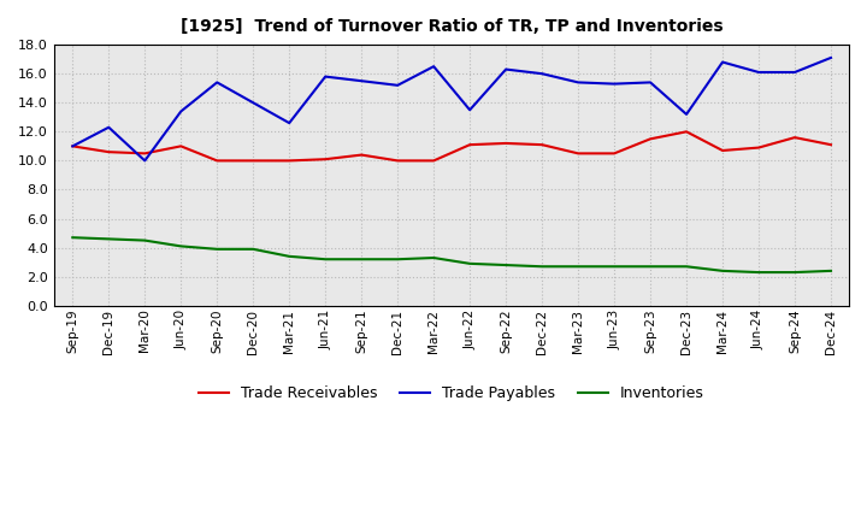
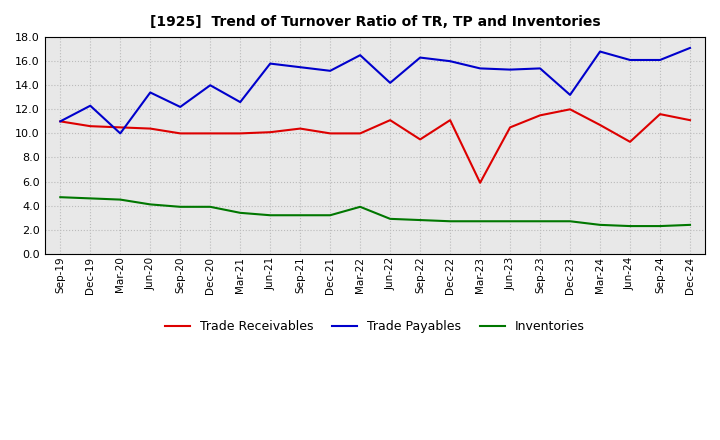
Trade Receivables/Jun-20: 11.0 -> 10.4
Trade Payables/Sep-20: 15.4 -> 12.2
Inventories/Mar-22: 3.3 -> 3.9
Trade Payables/Jun-22: 13.5 -> 14.2
Trade Receivables/Sep-22: 11.2 -> 9.5
Trade Receivables/Mar-23: 10.5 -> 5.9
Trade Receivables/Jun-24: 10.9 -> 9.3
